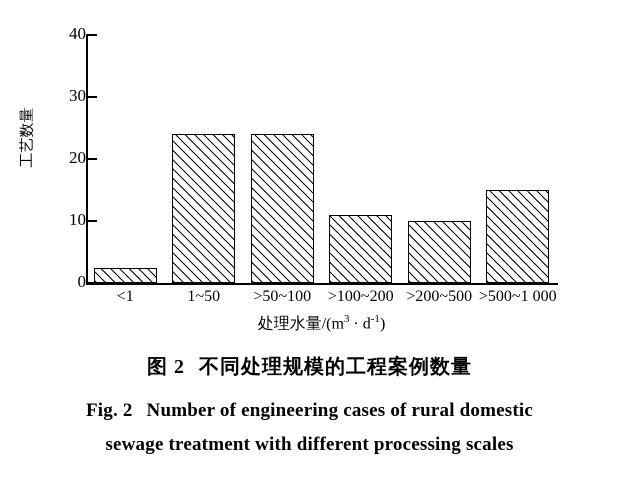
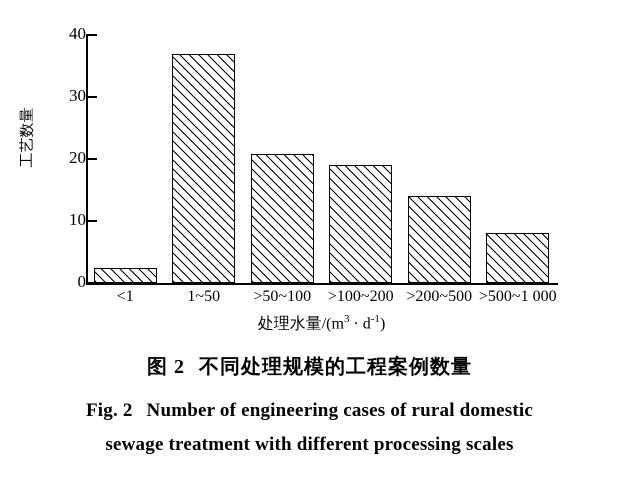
1~50: 24 -> 37
>50~100: 24 -> 21
>100~200: 11 -> 19
>200~500: 10 -> 14
>500~1 000: 15 -> 8
